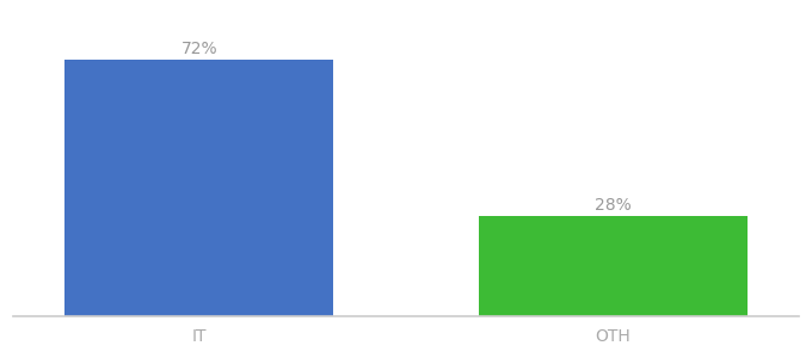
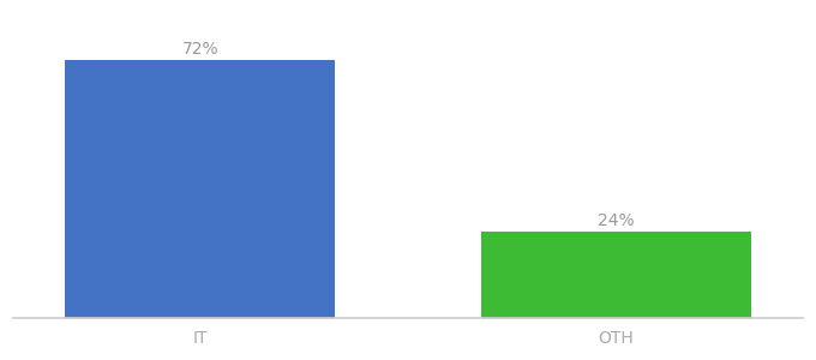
OTH: 28% -> 24%
